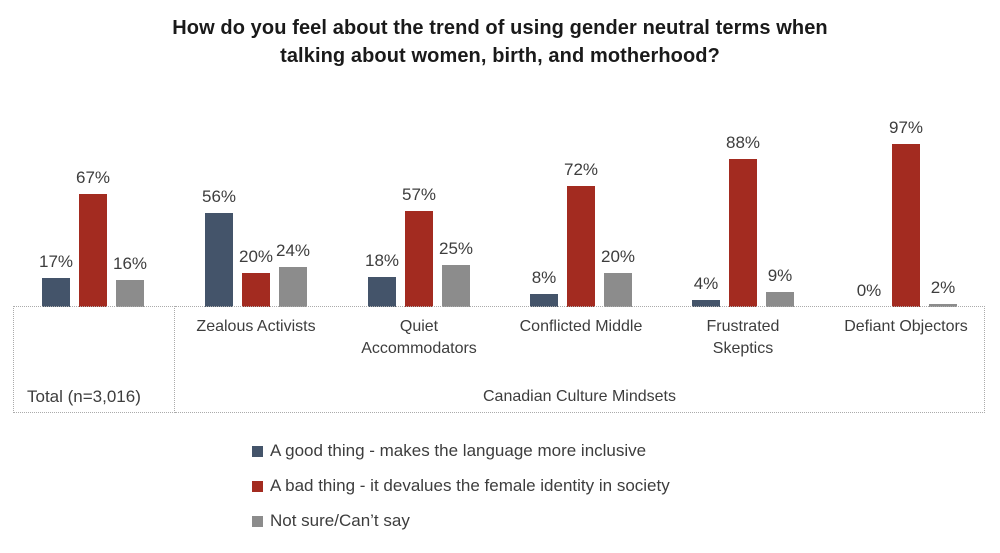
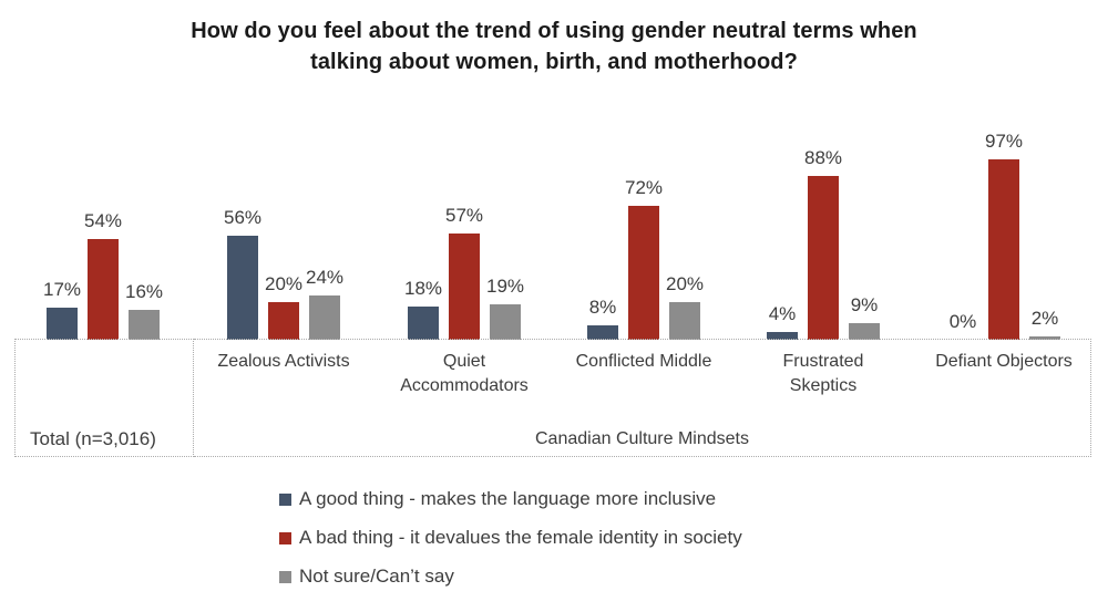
A bad thing - it devalues the female identity in society/Total (n=3,016): 67% -> 54%
Not sure/Can’t say/Quiet Accommodators: 25% -> 19%
